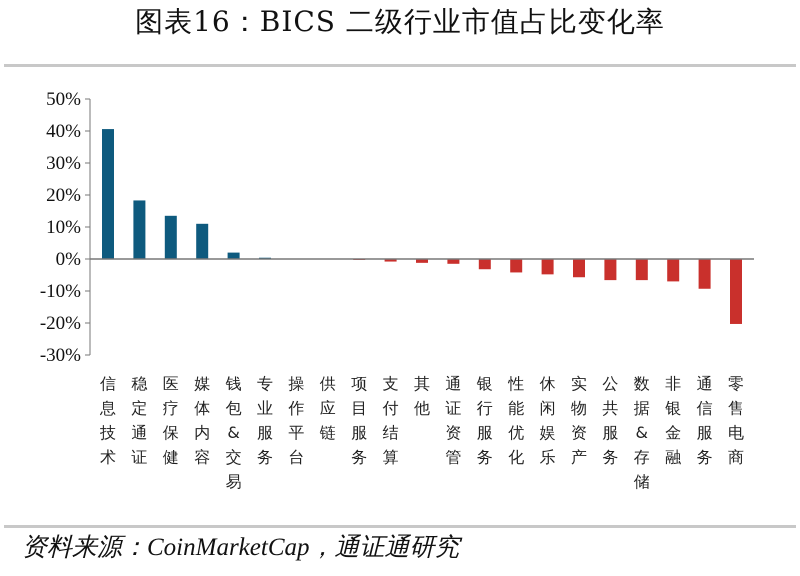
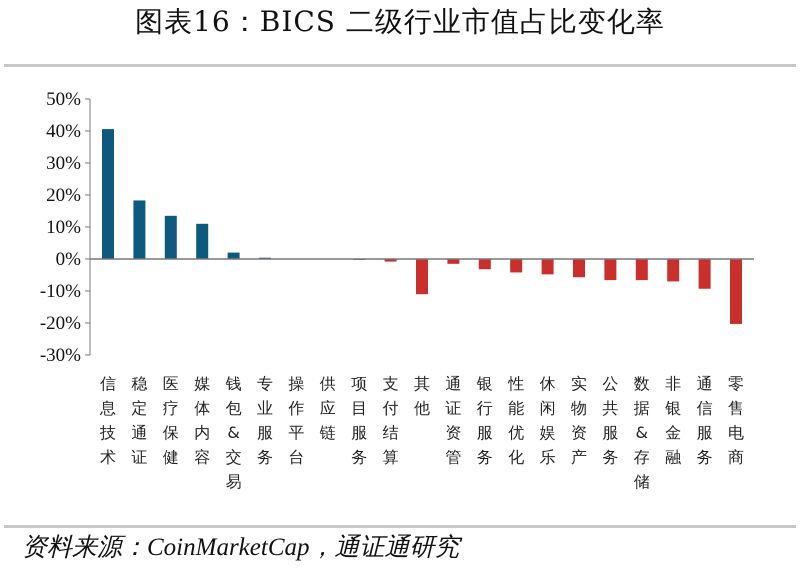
其他: -1% -> -11%
